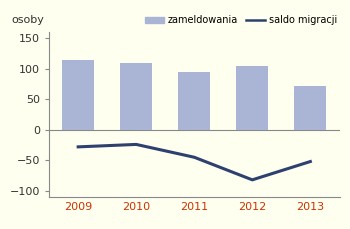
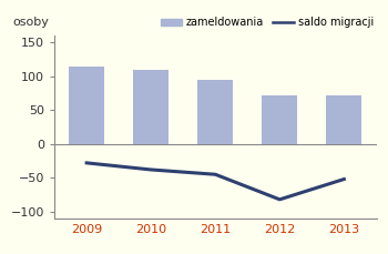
saldo migracji/2010: -24 -> -38
zameldowania/2012: 104 -> 72
